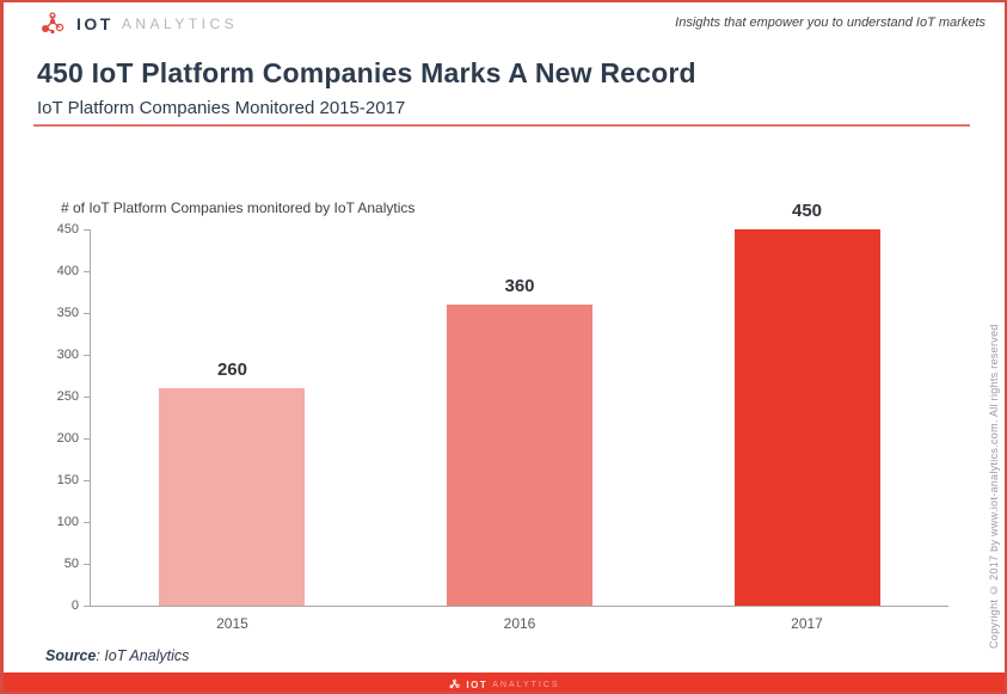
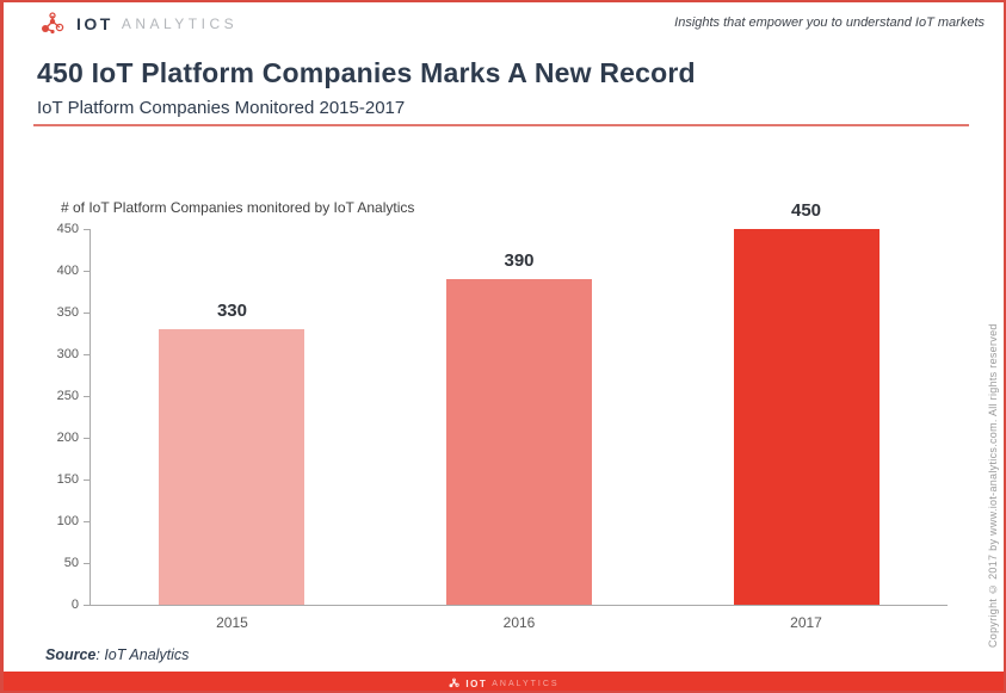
2015: 260 -> 330
2016: 360 -> 390
